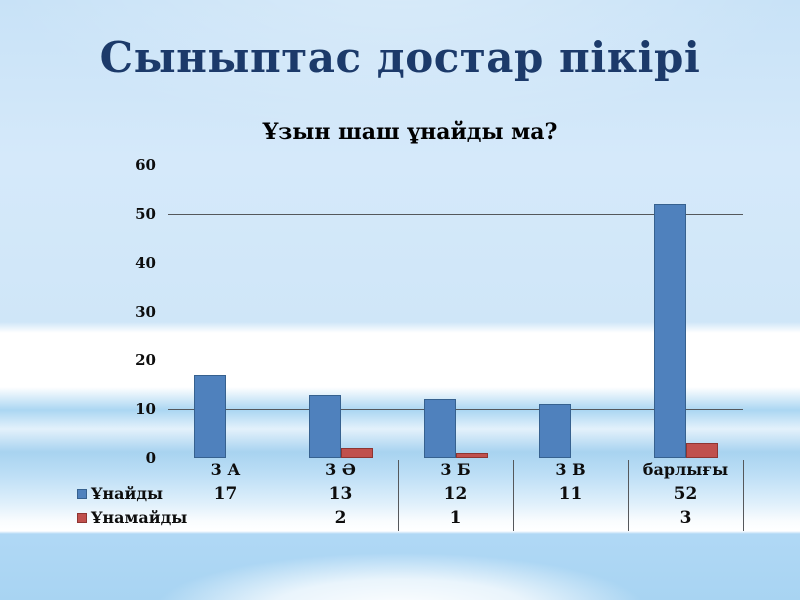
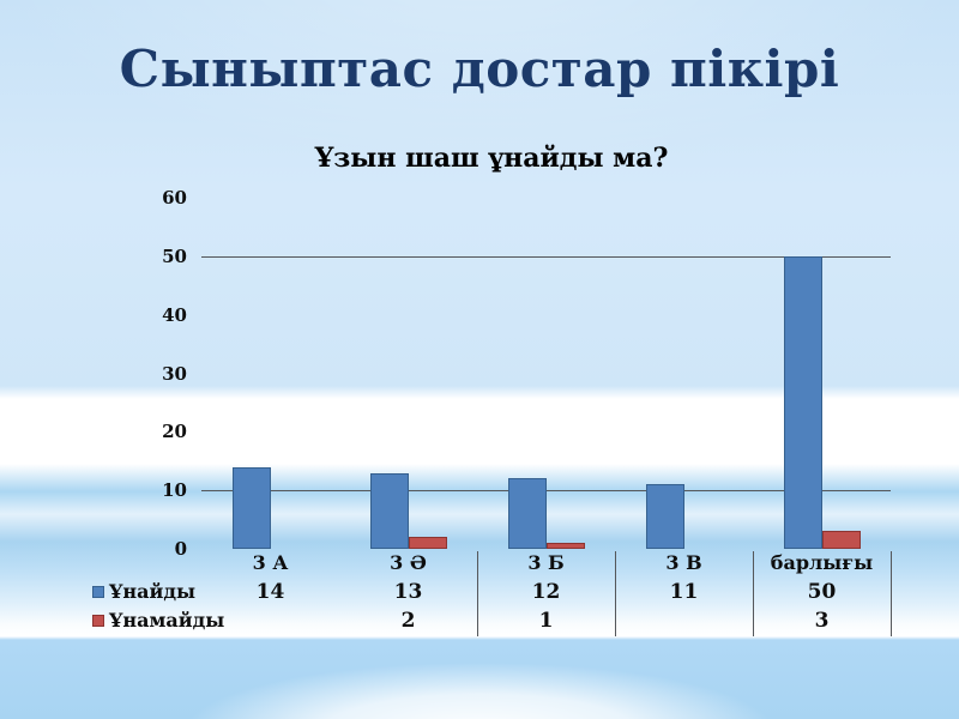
Ұнайды/3 А: 17 -> 14
Ұнайды/барлығы: 52 -> 50
